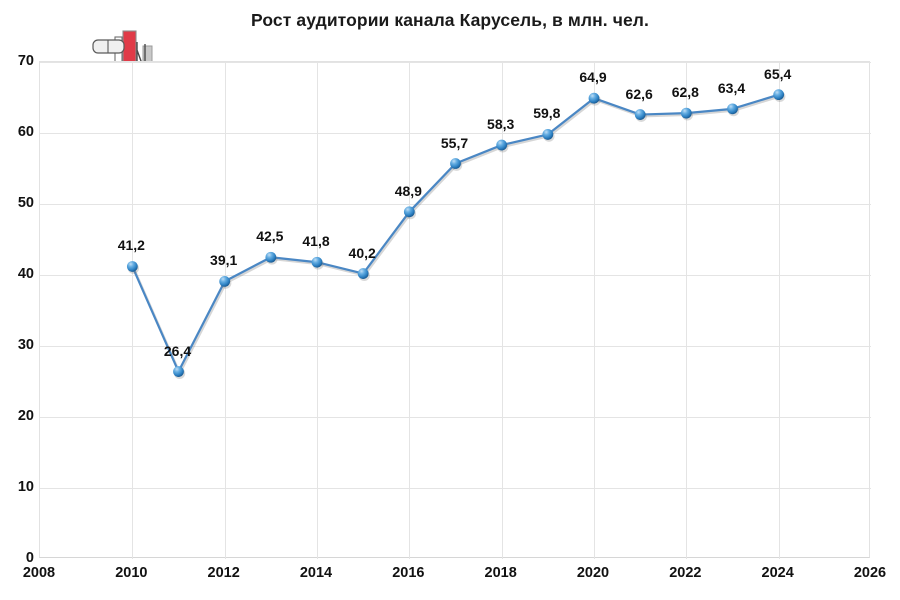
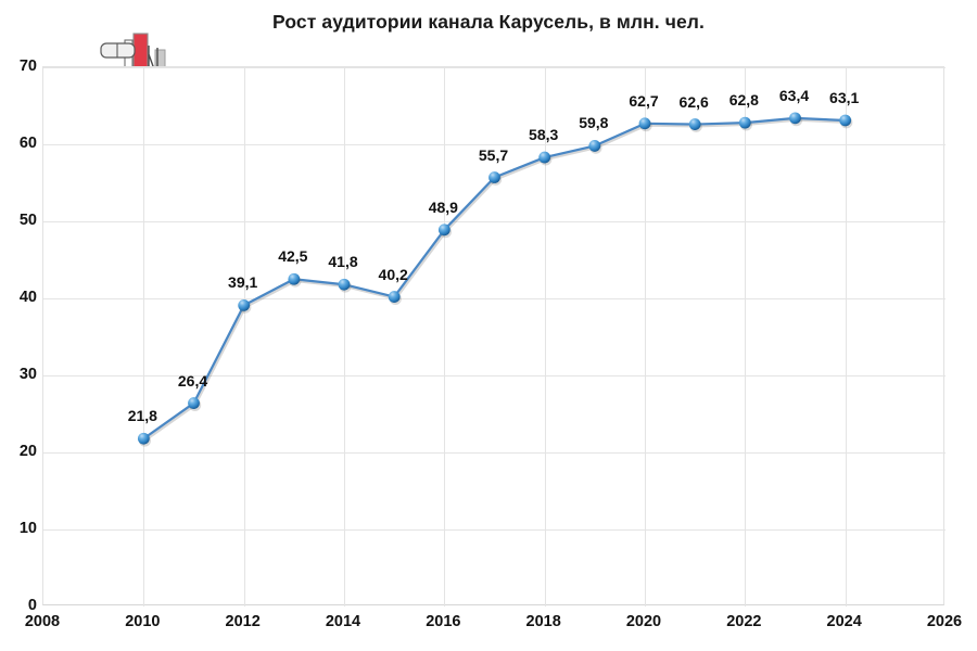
2010: 41,2 -> 21,8
2020: 64,9 -> 62,7
2024: 65,4 -> 63,1
